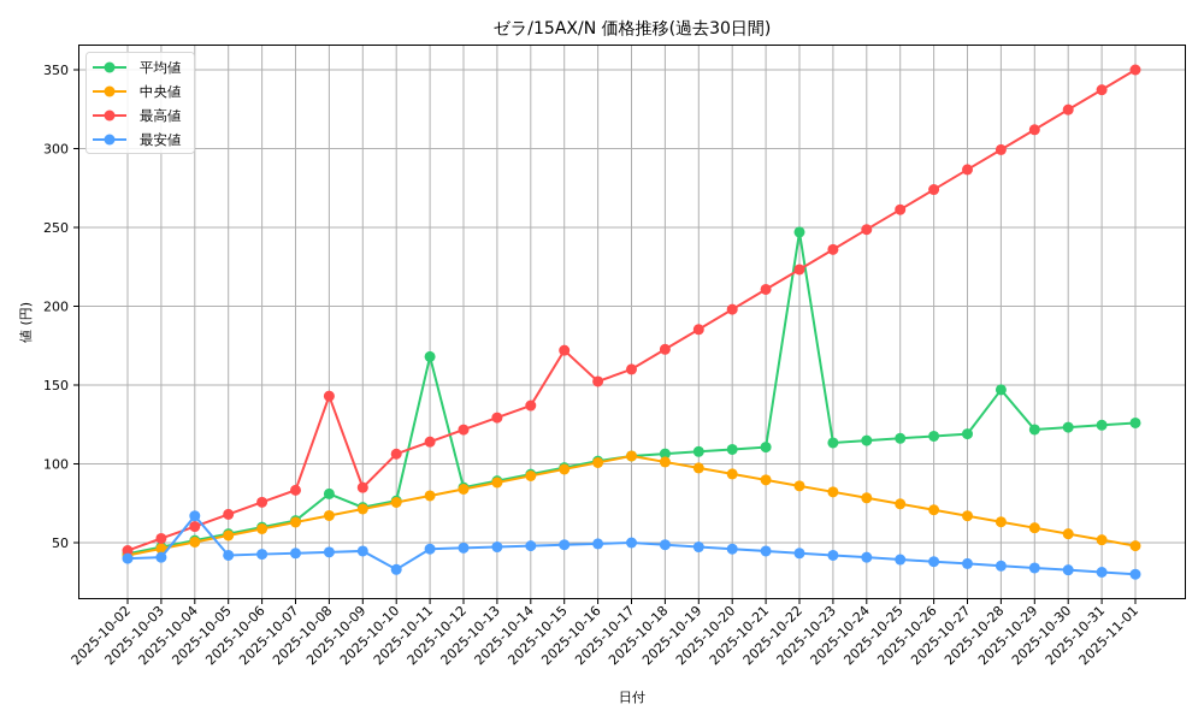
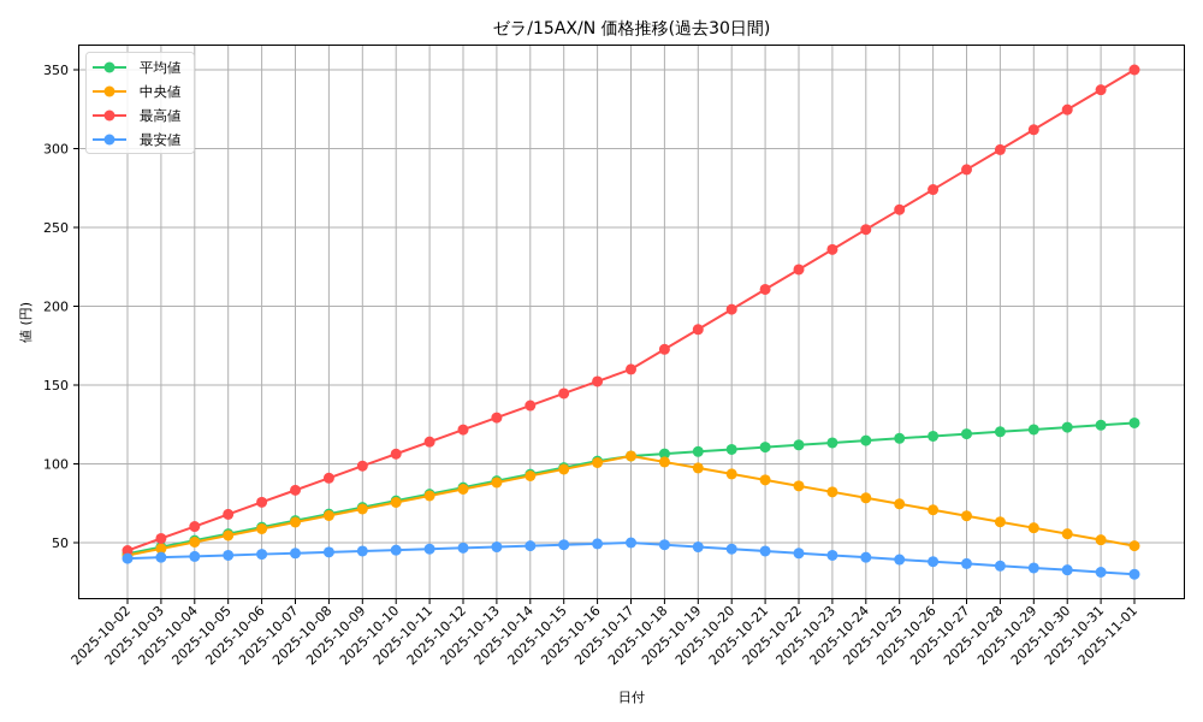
最安値/2025-10-04: 67 -> 41
平均値/2025-10-08: 81 -> 68
最高値/2025-10-08: 143 -> 91
最高値/2025-10-09: 85 -> 99
最安値/2025-10-10: 33 -> 45
平均値/2025-10-11: 168 -> 81
最高値/2025-10-15: 172 -> 145
平均値/2025-10-22: 247 -> 112
平均値/2025-10-28: 147 -> 120
